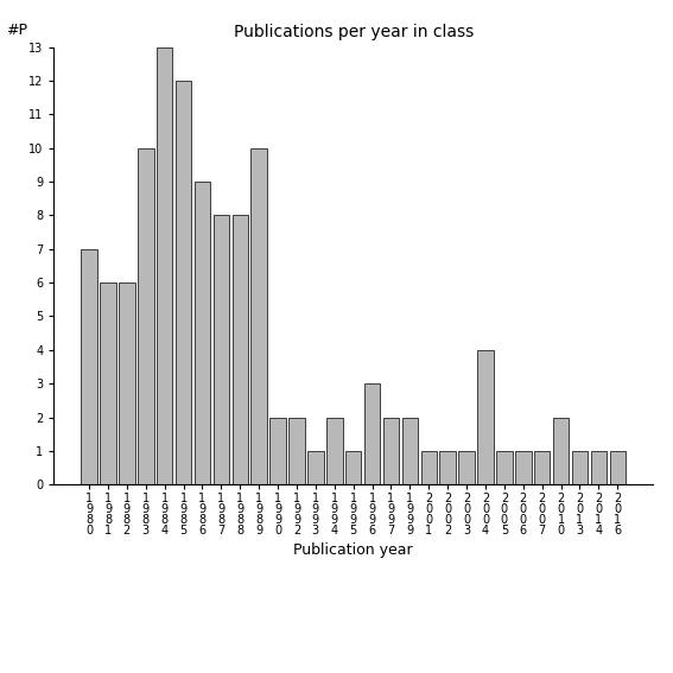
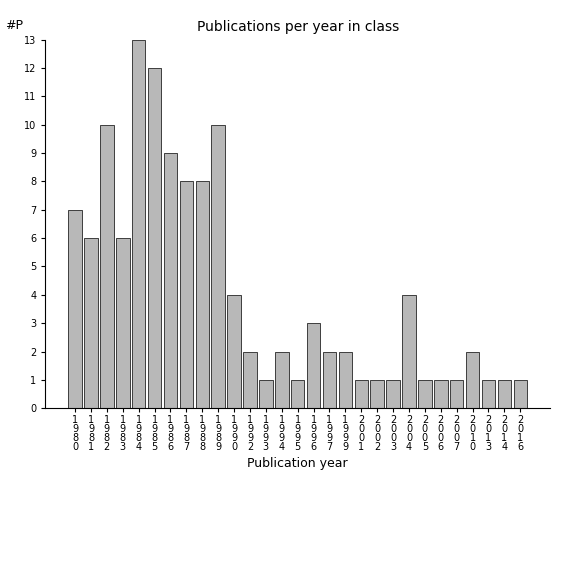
1 9 8 2: 6 -> 10
1 9 8 3: 10 -> 6
1 9 9 0: 2 -> 4
